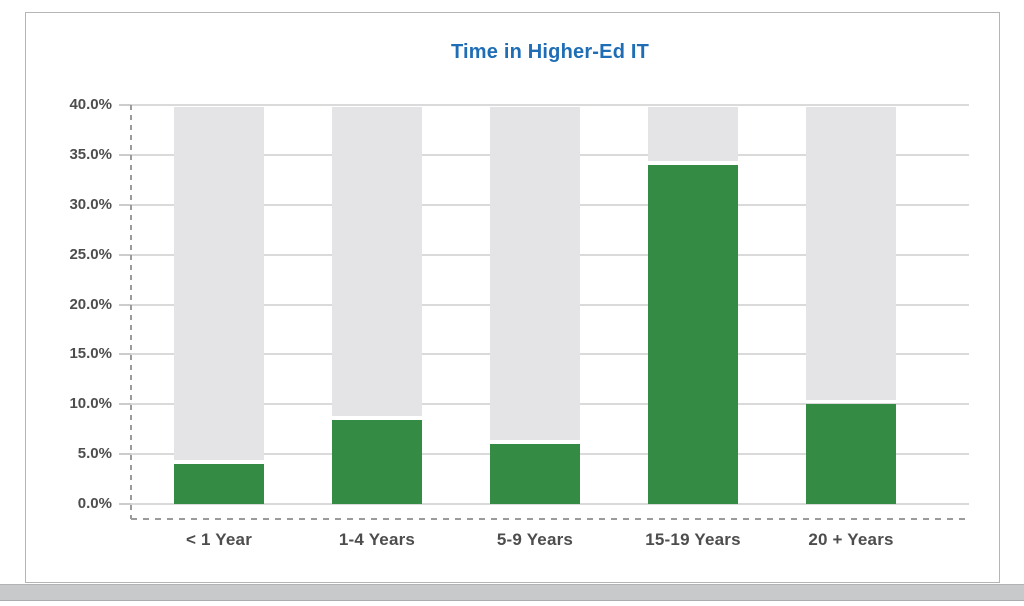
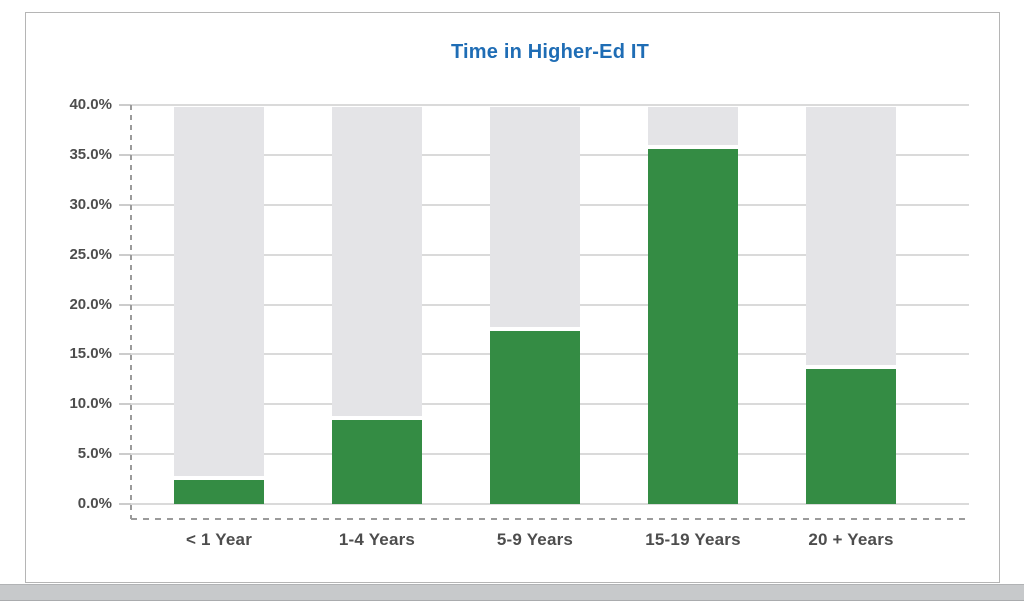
< 1 Year: 4% -> 2%
5-9 Years: 6% -> 17%
15-19 Years: 34% -> 36%
20 + Years: 10% -> 14%
